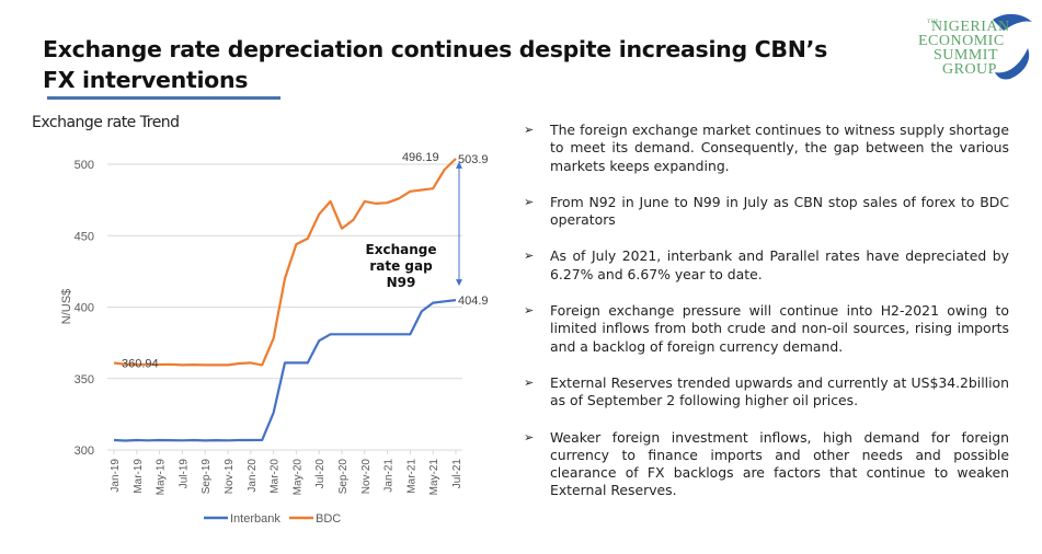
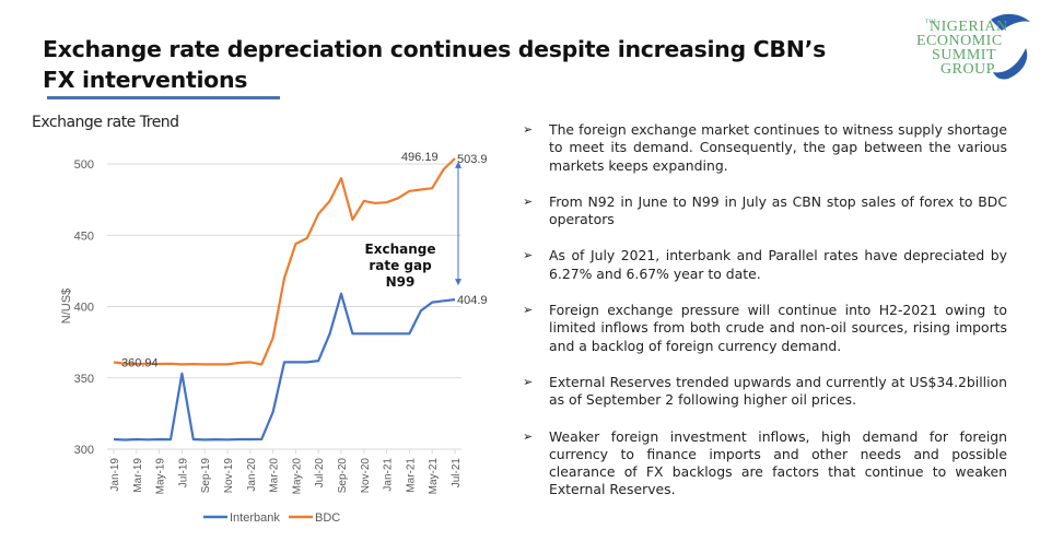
Interbank/Jul-19: 307 -> 353
Interbank/Jul-20: 376 -> 362
Interbank/Sep-20: 381 -> 409
BDC/Sep-20: 455 -> 490
